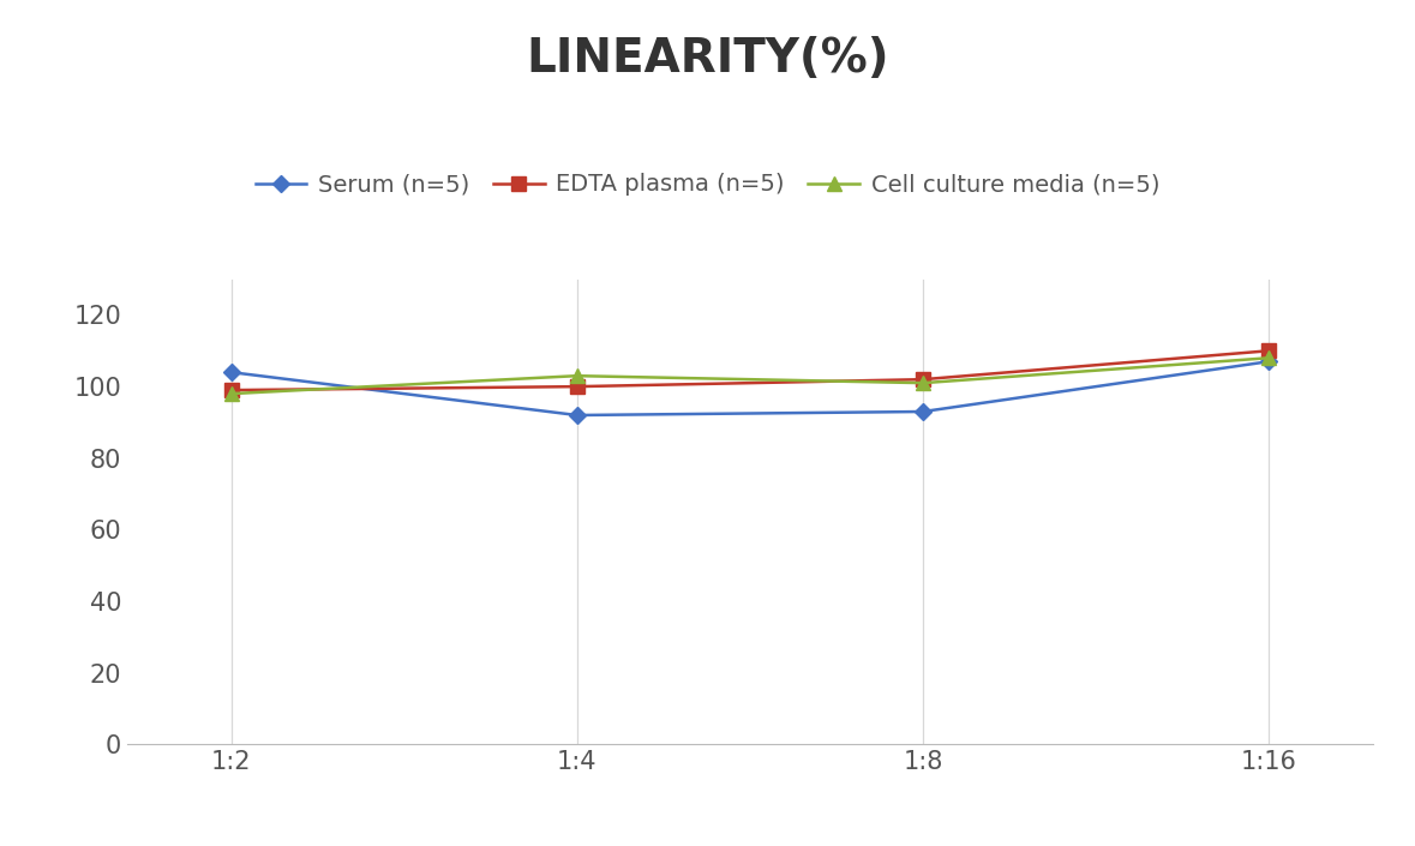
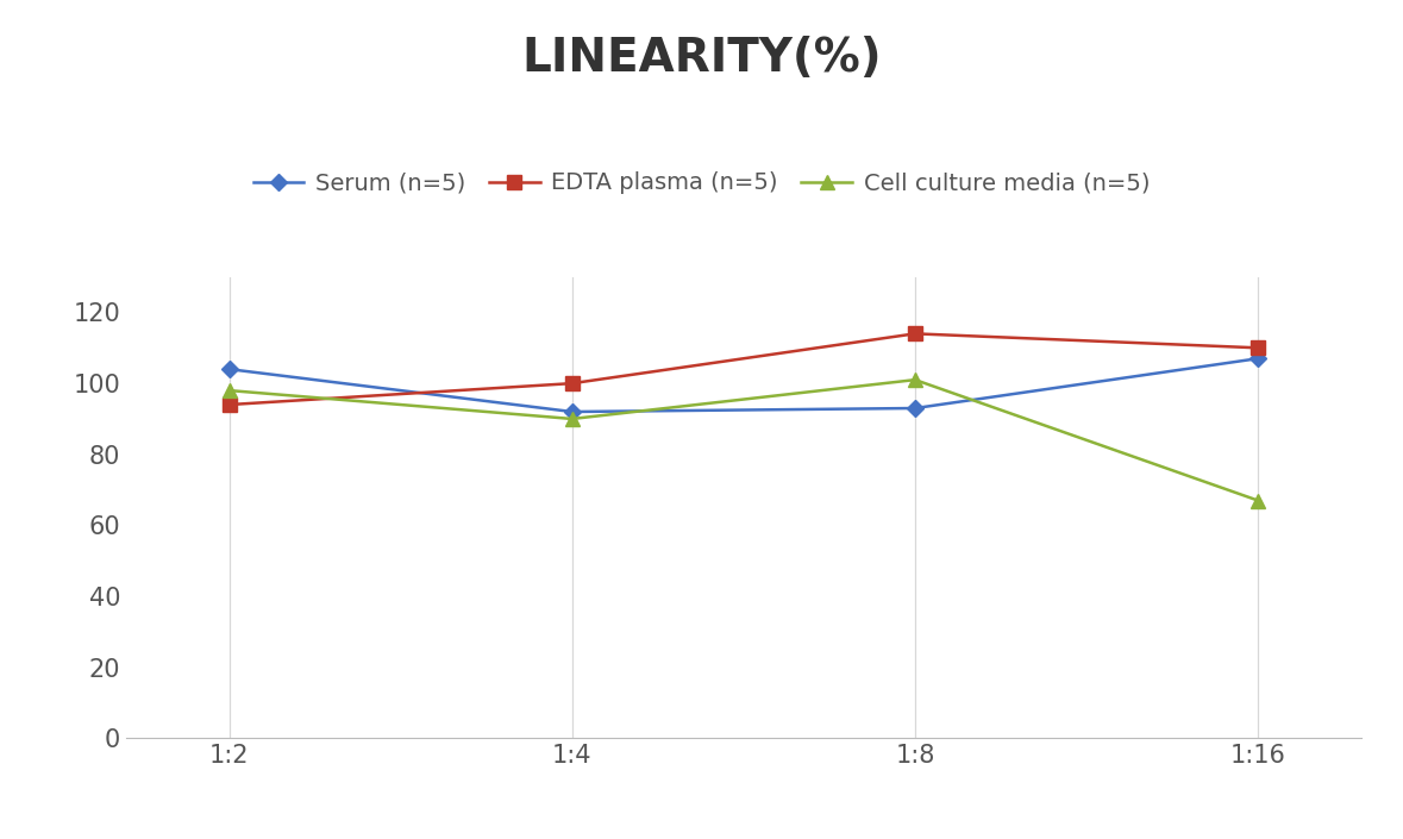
EDTA plasma (n=5)/1:2: 99 -> 94
Cell culture media (n=5)/1:4: 103 -> 90
EDTA plasma (n=5)/1:8: 102 -> 114
Cell culture media (n=5)/1:16: 108 -> 67
